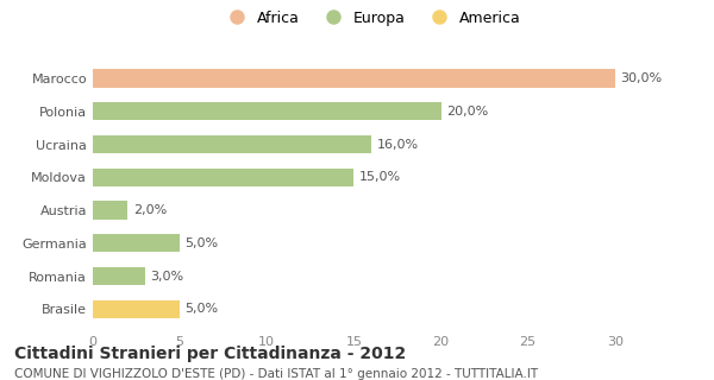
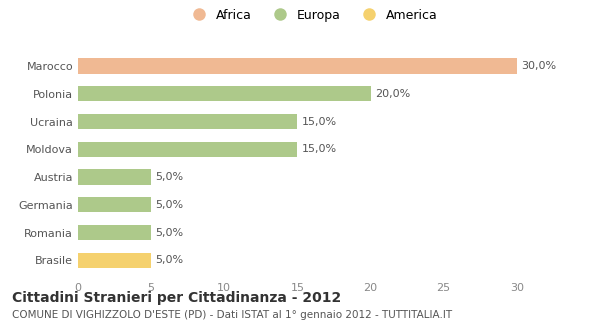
Ucraina: 16,0% -> 15,0%
Austria: 2,0% -> 5,0%
Romania: 3,0% -> 5,0%
